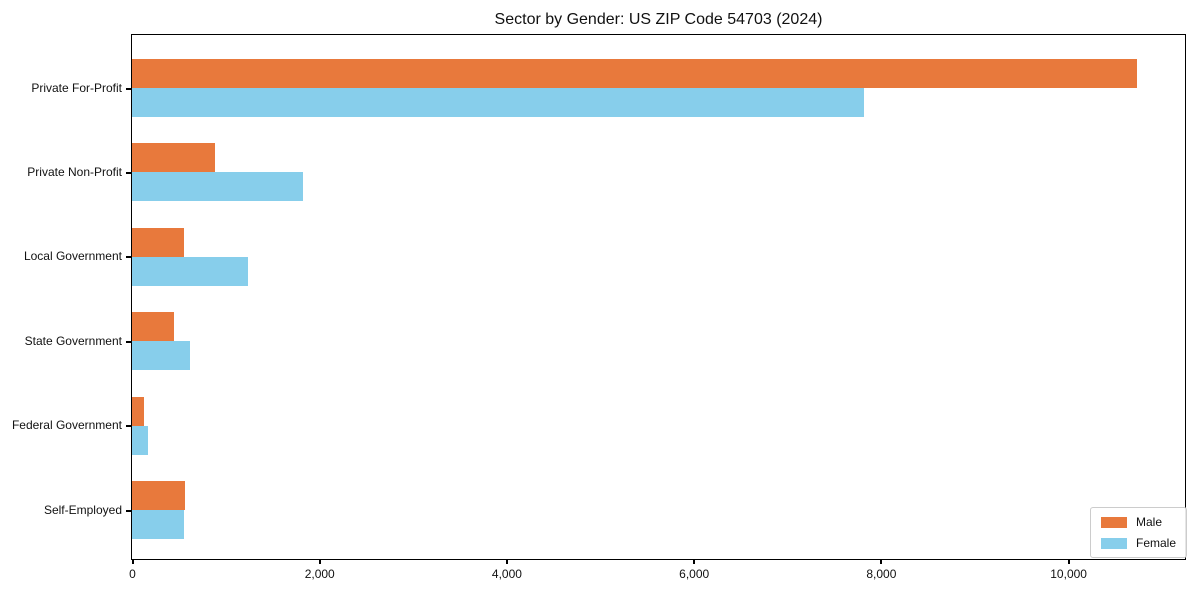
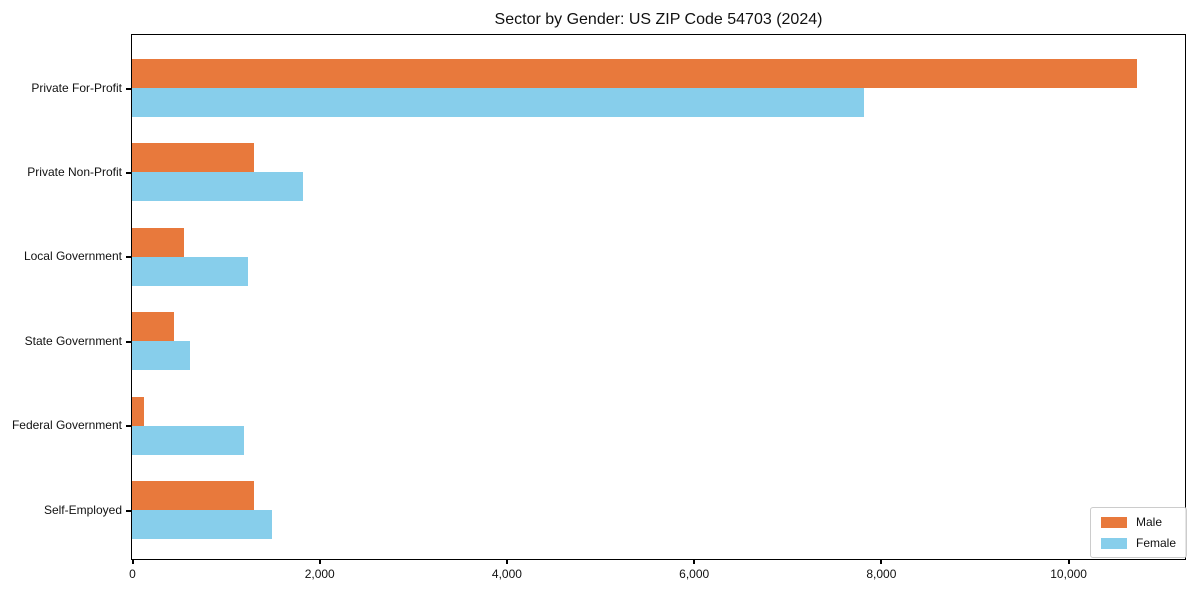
Male/Private Non-Profit: 900 -> 1300
Female/Federal Government: 200 -> 1200
Male/Self-Employed: 600 -> 1300
Female/Self-Employed: 600 -> 1500
